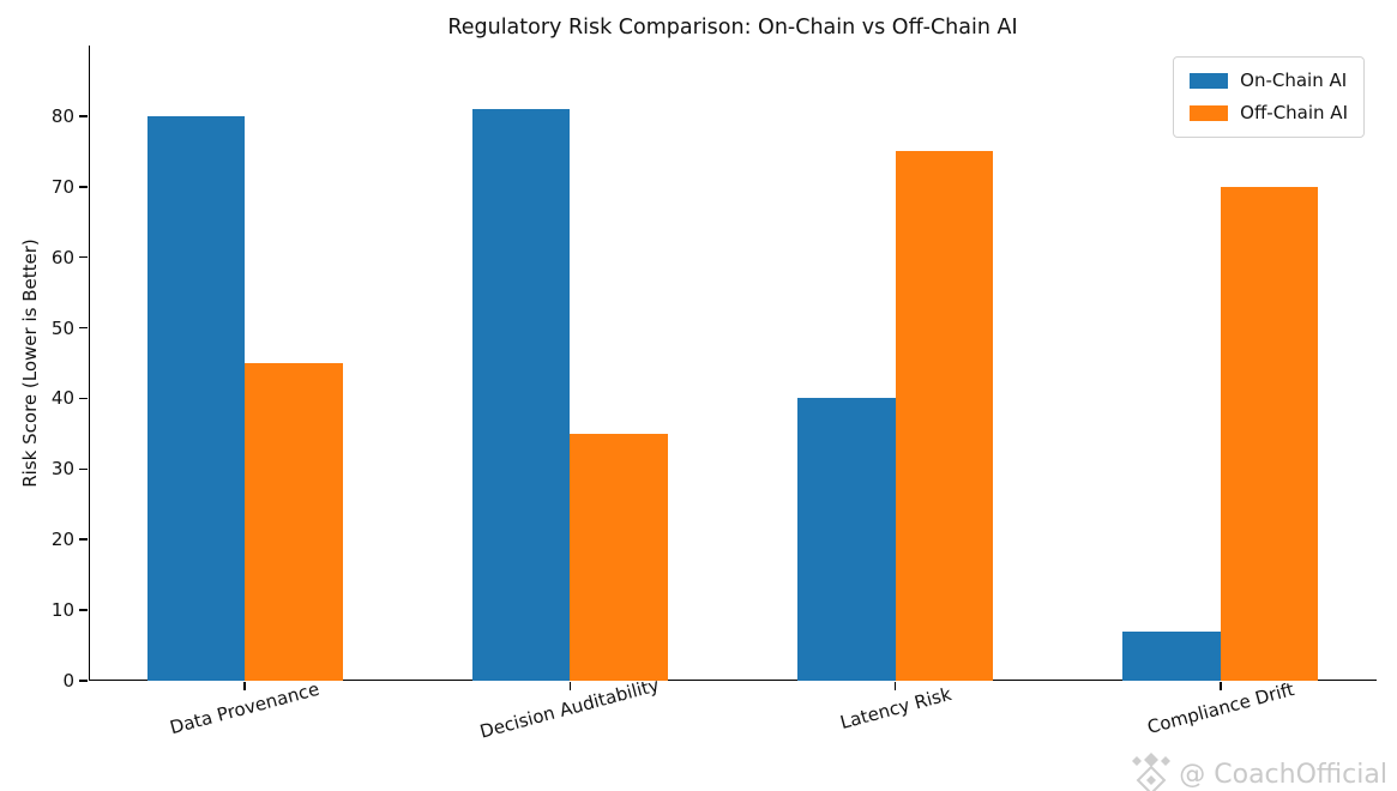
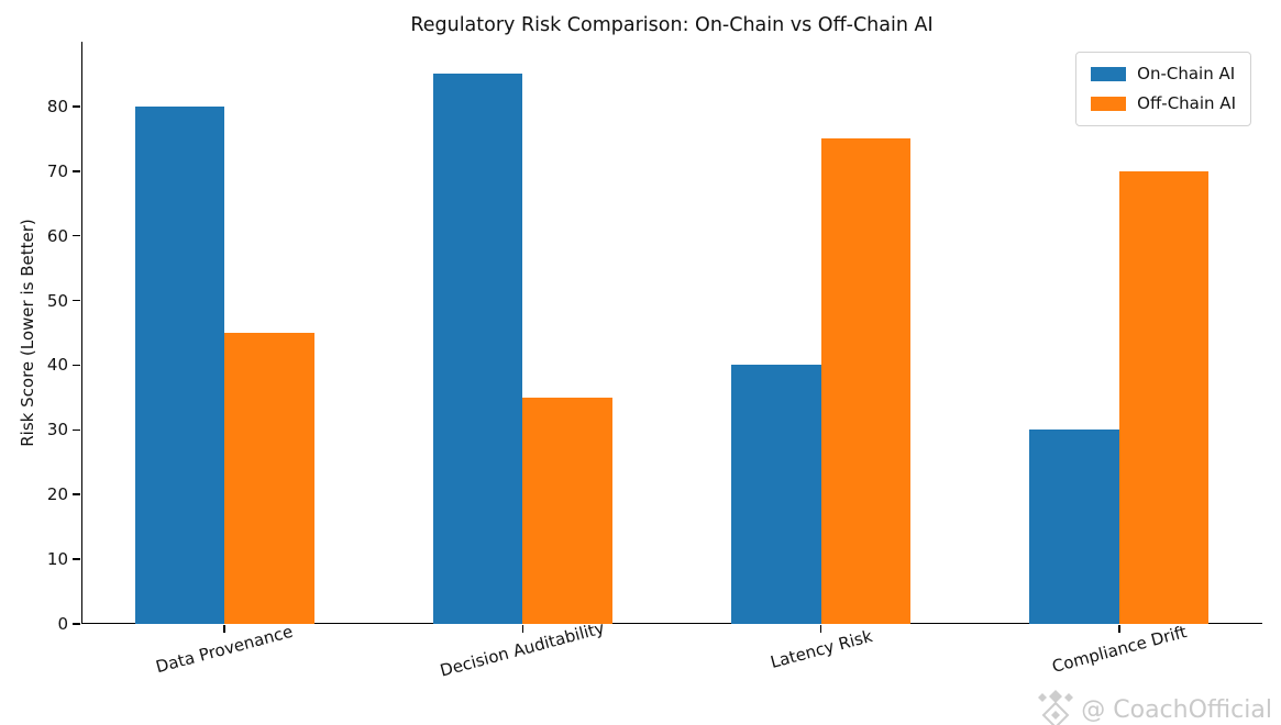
On-Chain AI/Decision Auditability: 81 -> 85
On-Chain AI/Compliance Drift: 7 -> 30
